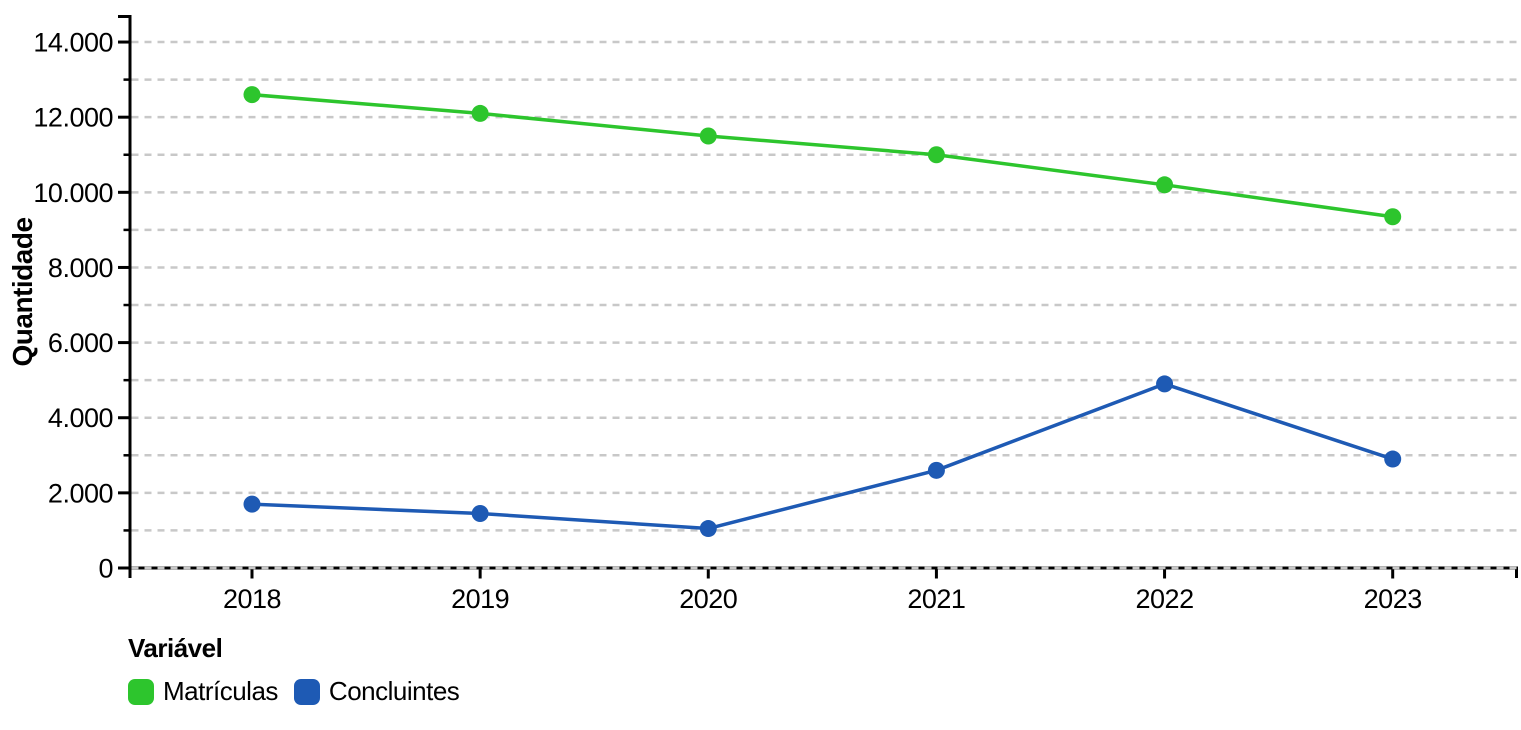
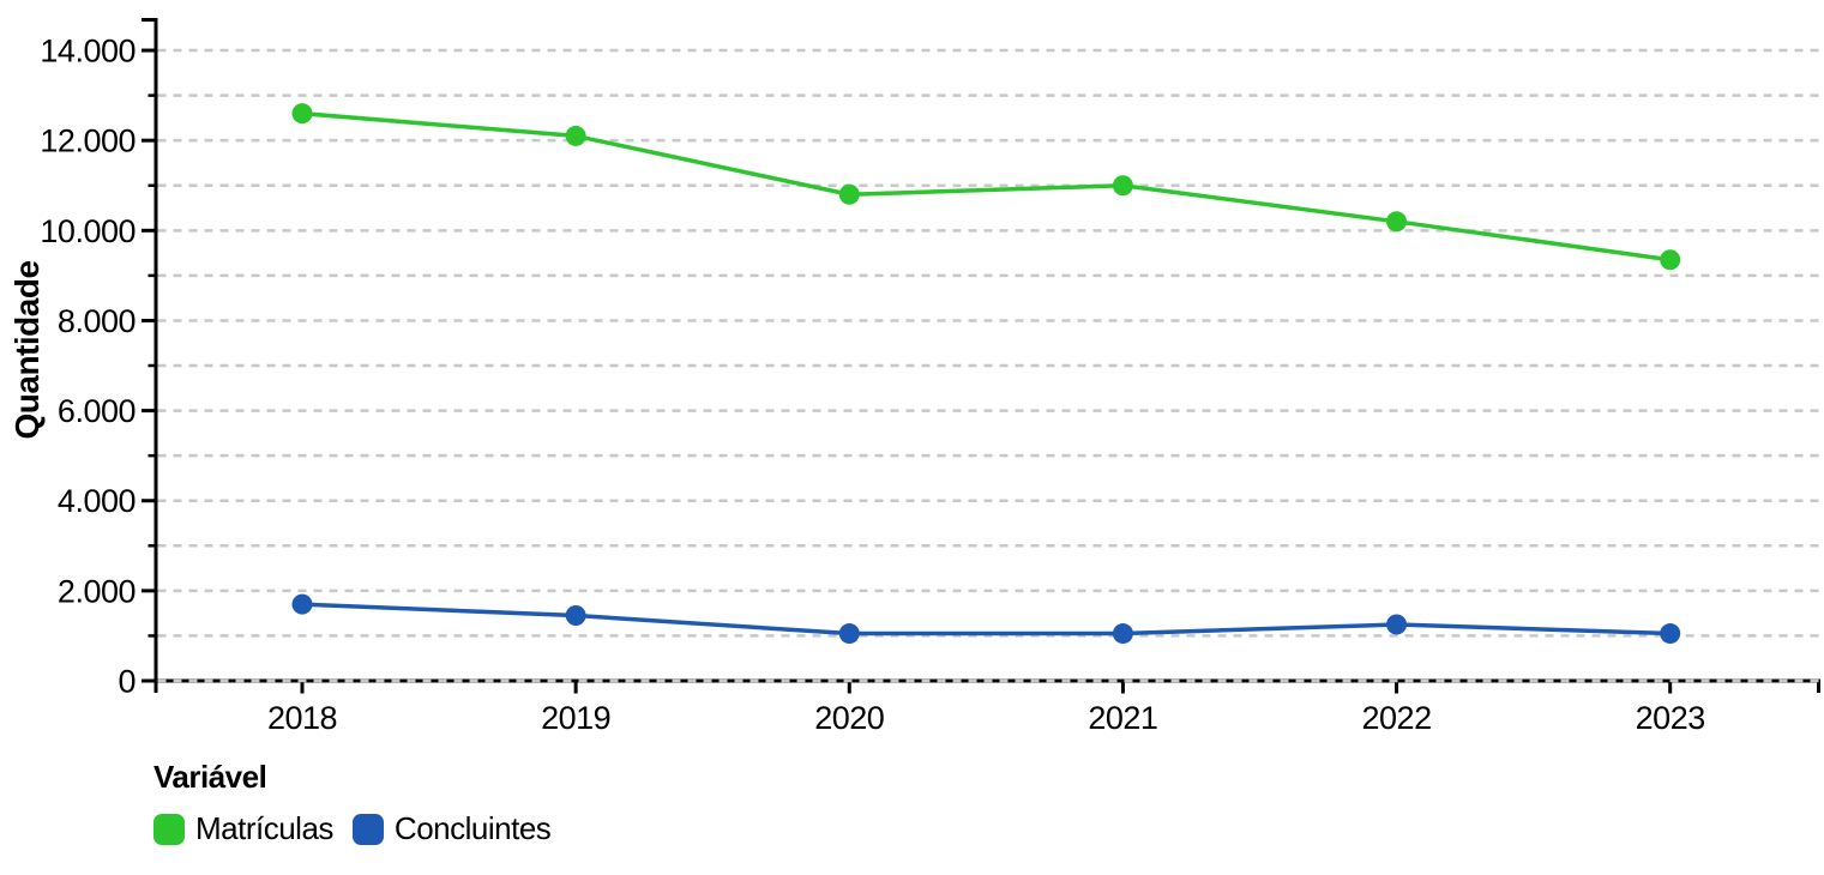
Matrículas/2020: 11500 -> 10800
Concluintes/2021: 2600 -> 1000
Concluintes/2022: 4900 -> 1200
Concluintes/2023: 2900 -> 1000
